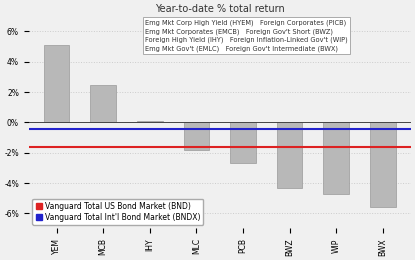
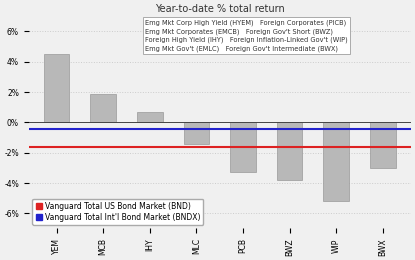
YEM: 5.1% -> 4.5%
MCB: 2.5% -> 1.9%
IHY: 0.1% -> 0.7%
MLC: -1.9% -> -1.4%
PCB: -2.7% -> -3.3%
BWZ: -4.3% -> -3.8%
WIP: -4.8% -> -5.2%
BWX: -5.6% -> -3.0%
